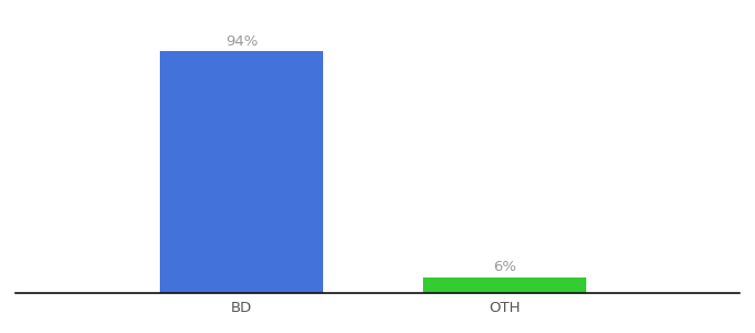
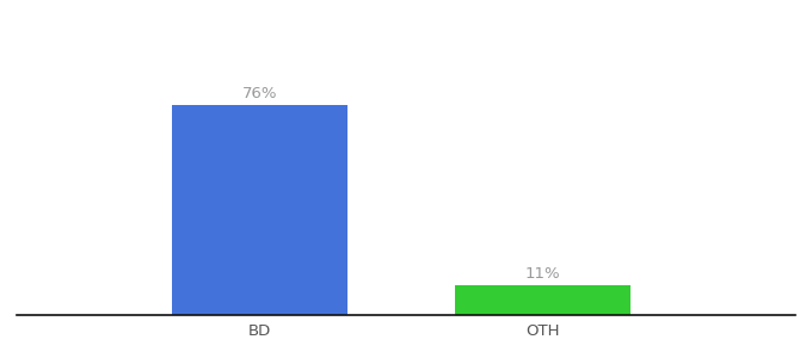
BD: 94% -> 76%
OTH: 6% -> 11%
